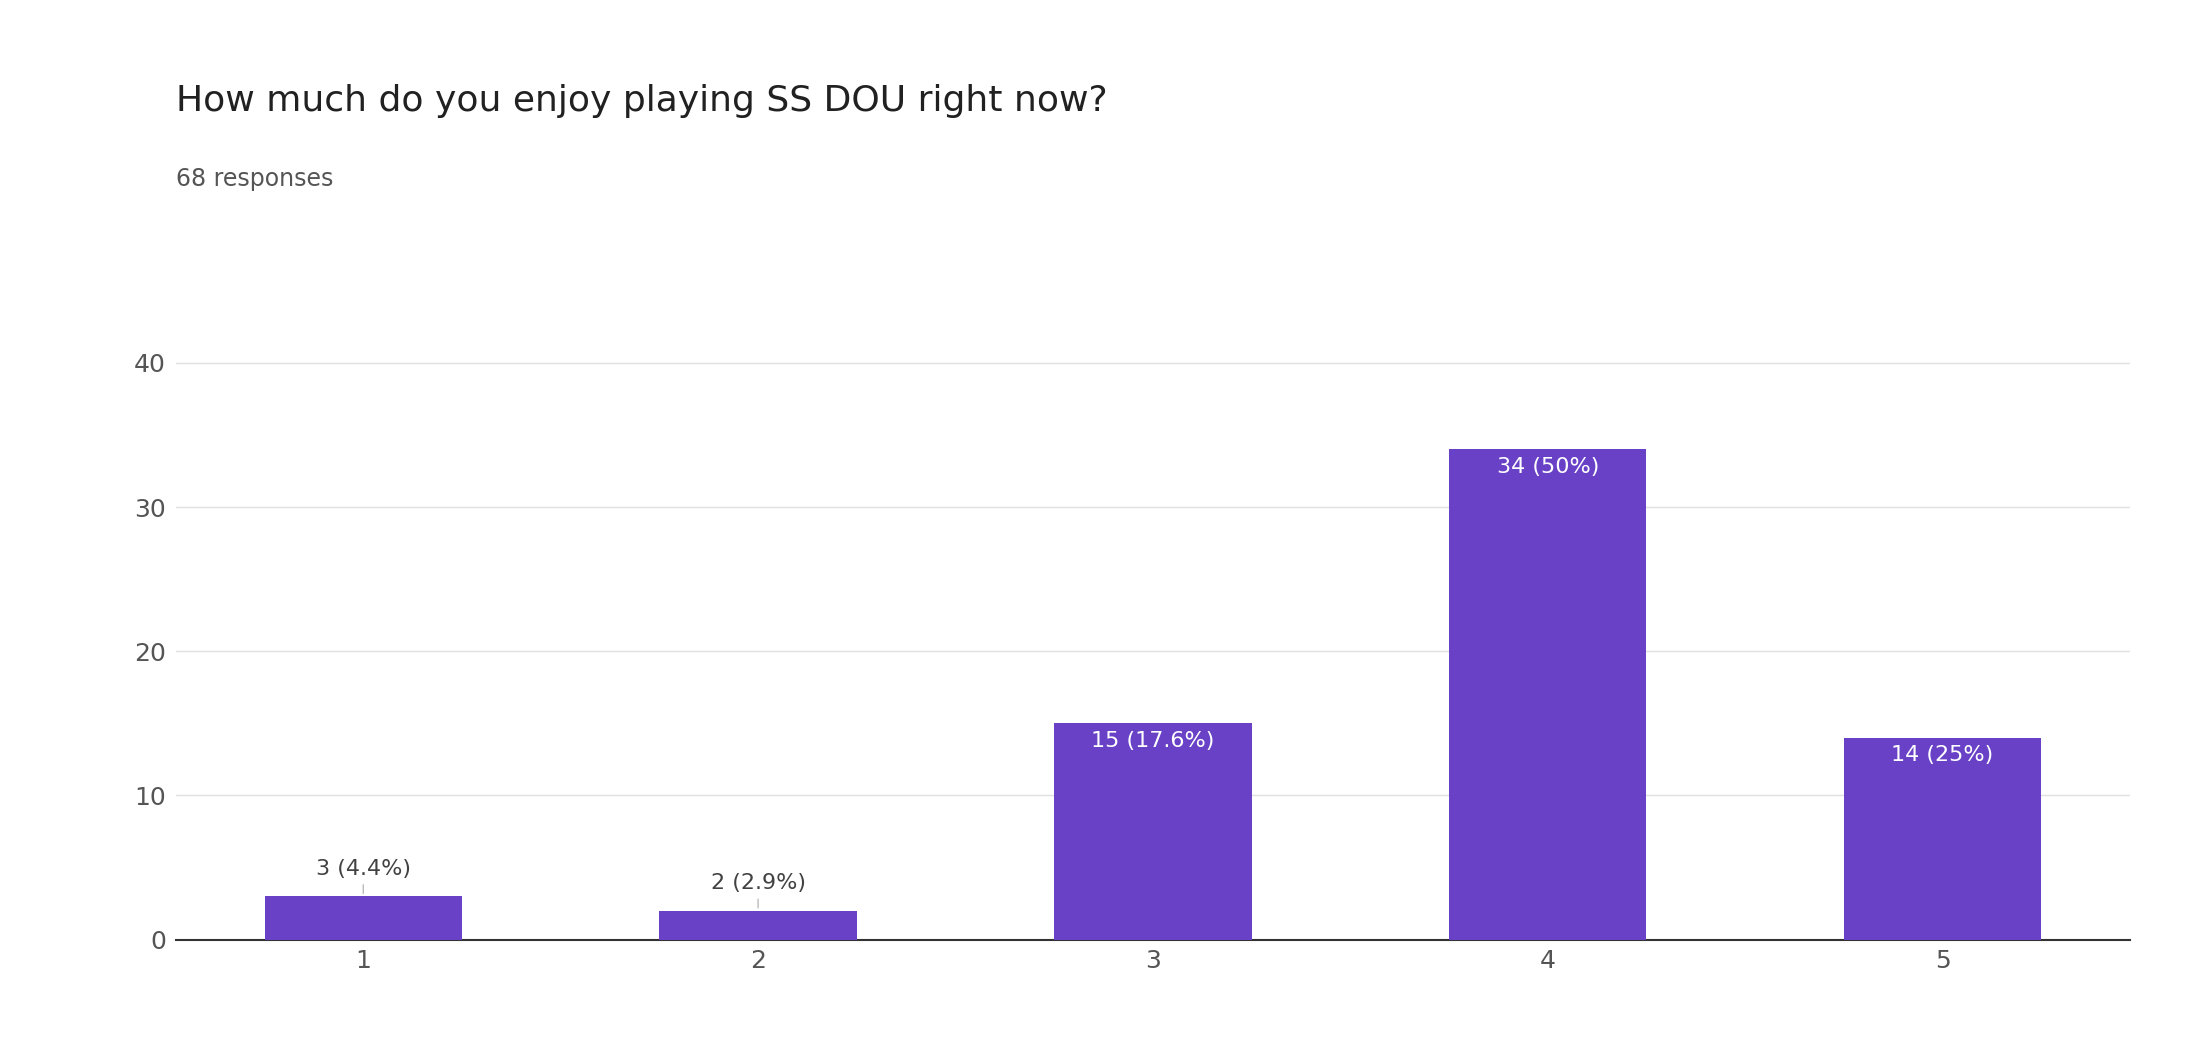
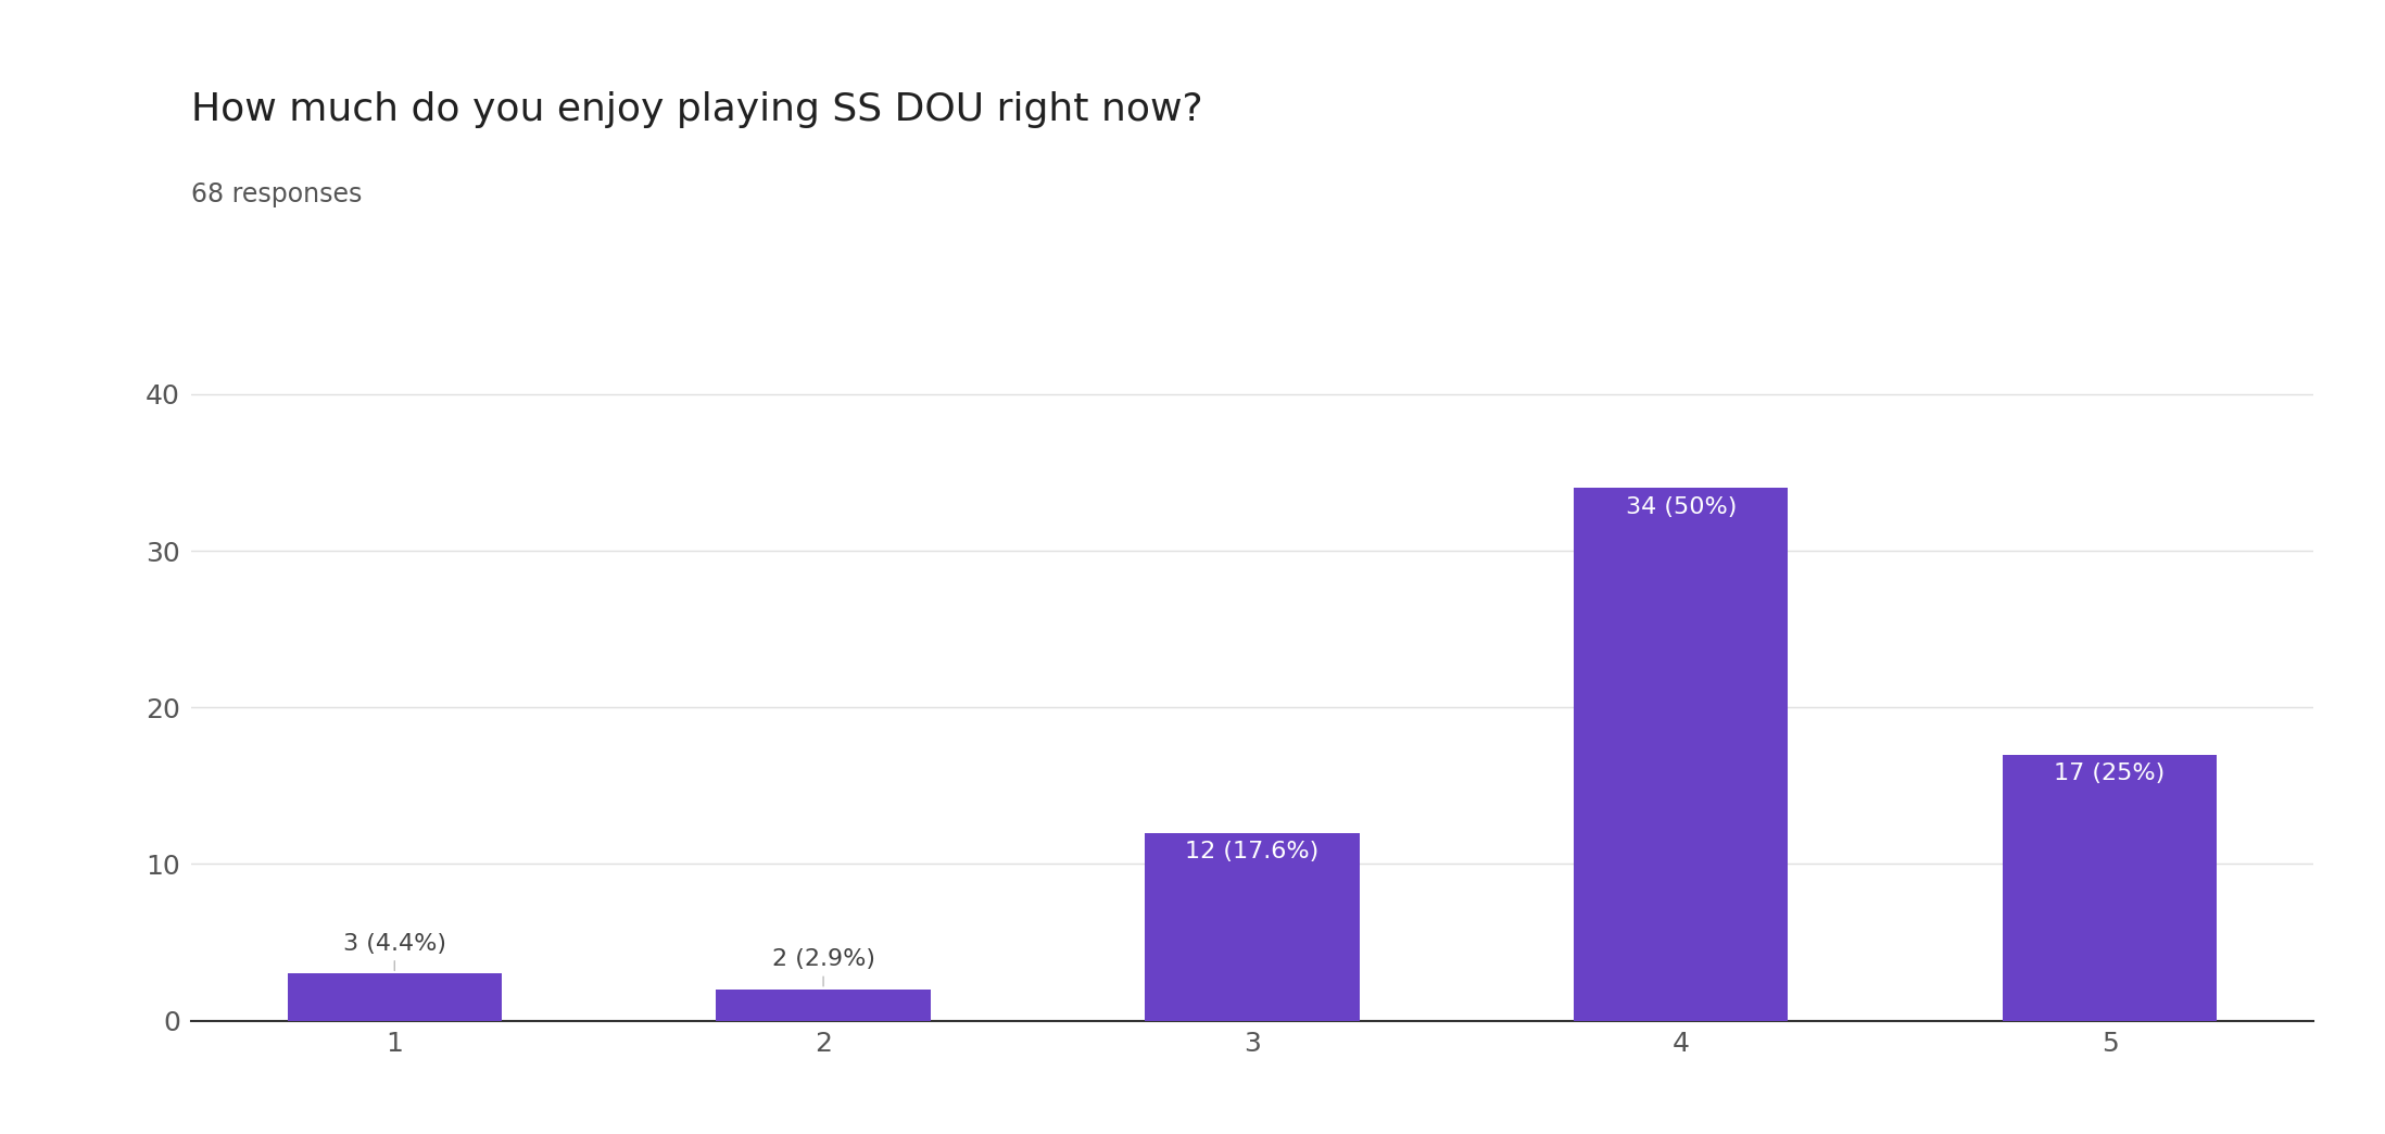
3: 15 -> 12
5: 14 -> 17
